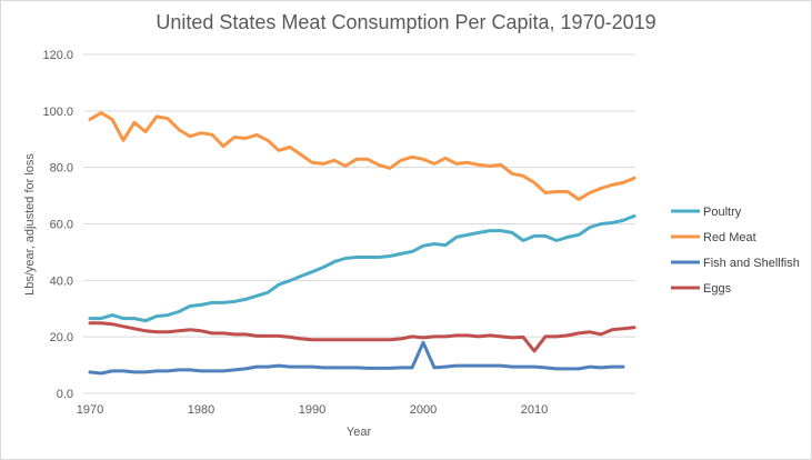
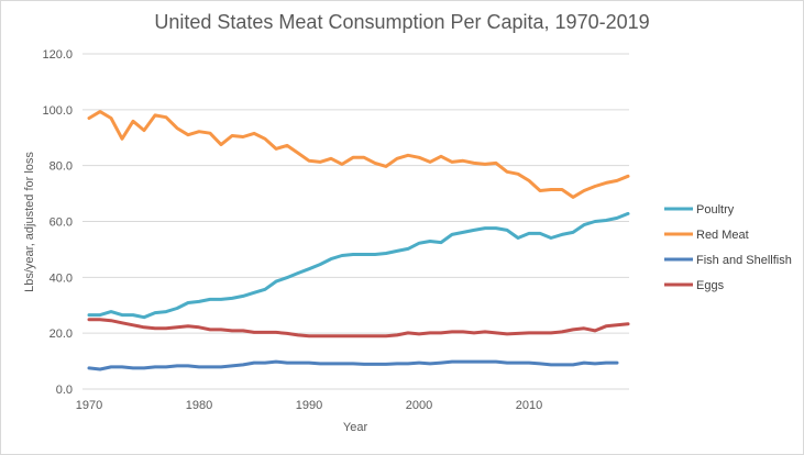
Fish and Shellfish/2000: 18 -> 9
Eggs/2010: 15 -> 20
